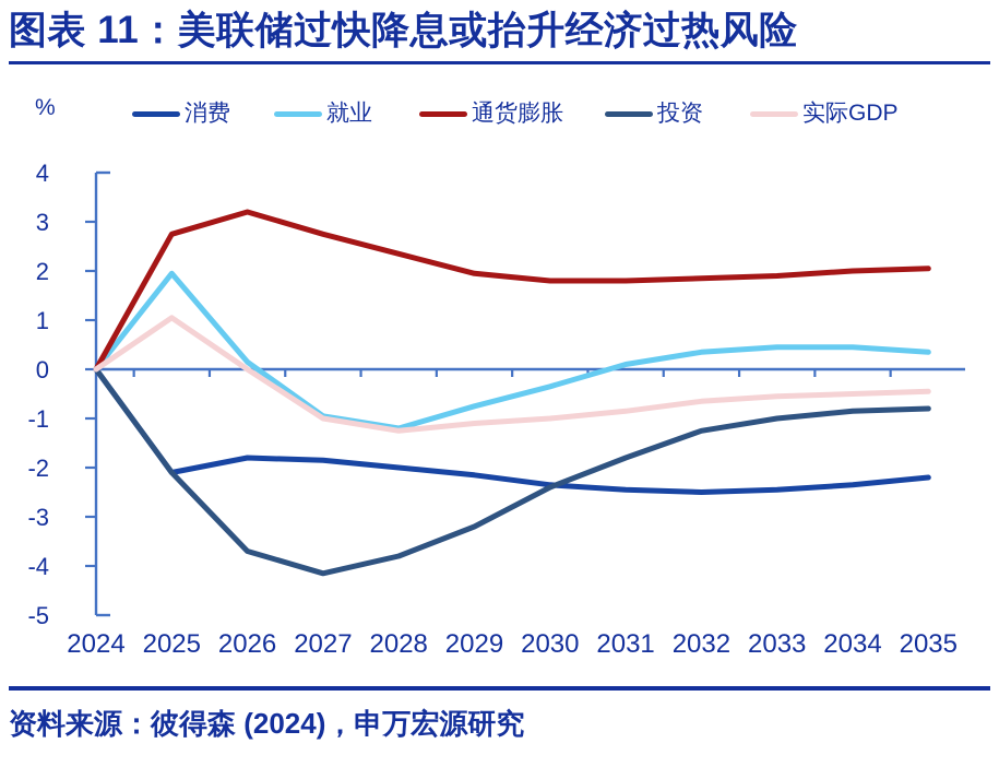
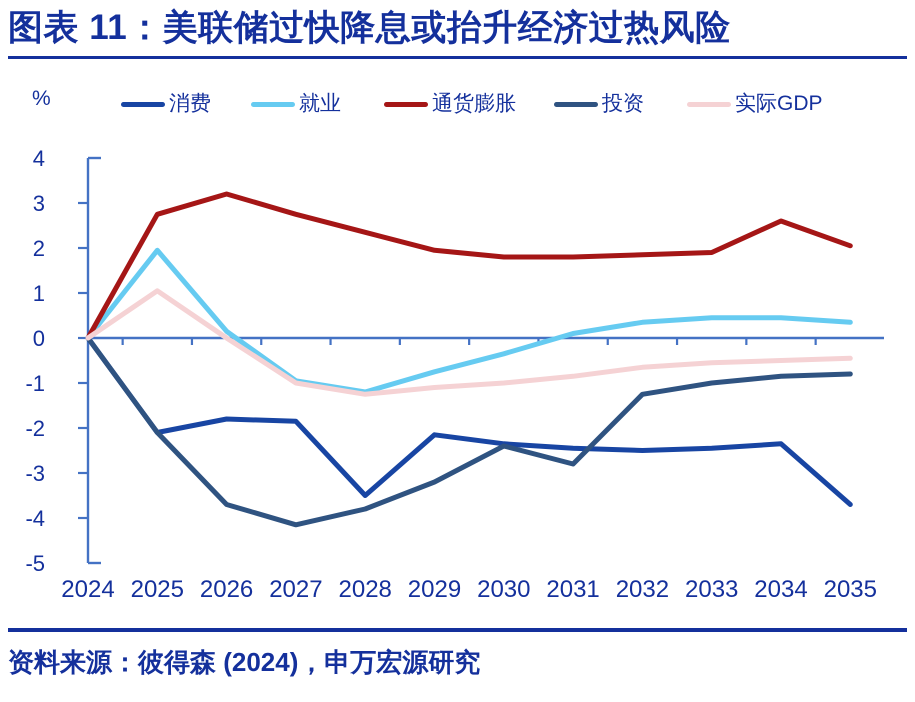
消费/2028: -2.0 -> -3.5
投资/2031: -1.8 -> -2.8
通货膨胀/2034: 2.0 -> 2.6
消费/2035: -2.2 -> -3.7
